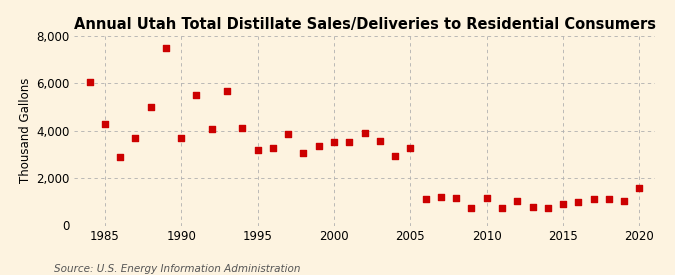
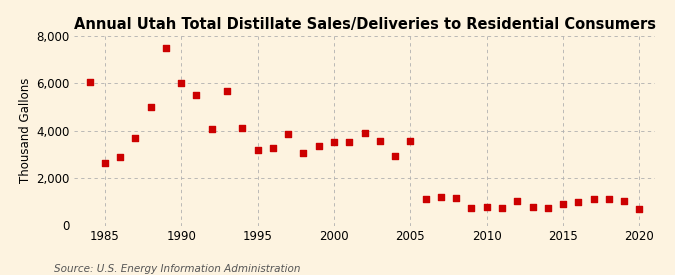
1985: 4,300 -> 2,650
1990: 3,700 -> 6,000
2005: 3,250 -> 3,550
2010: 1,150 -> 800
2020: 1,600 -> 700
